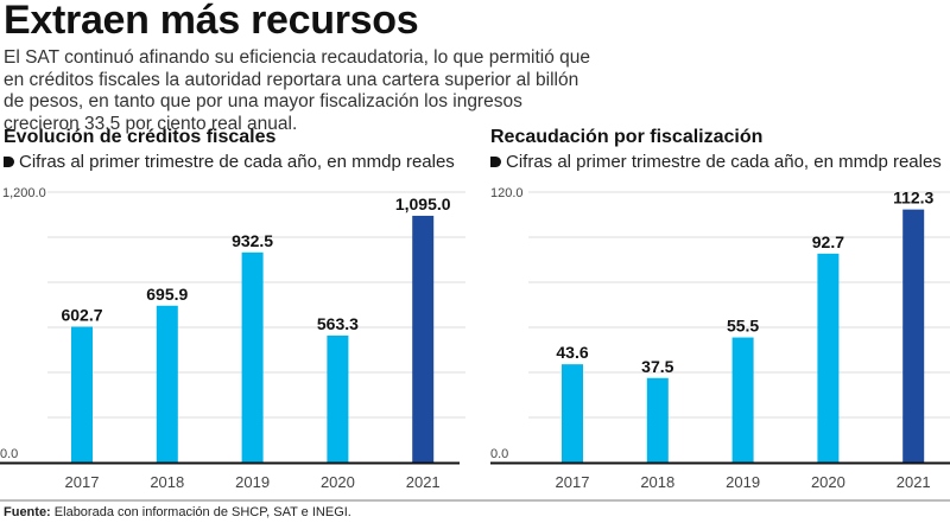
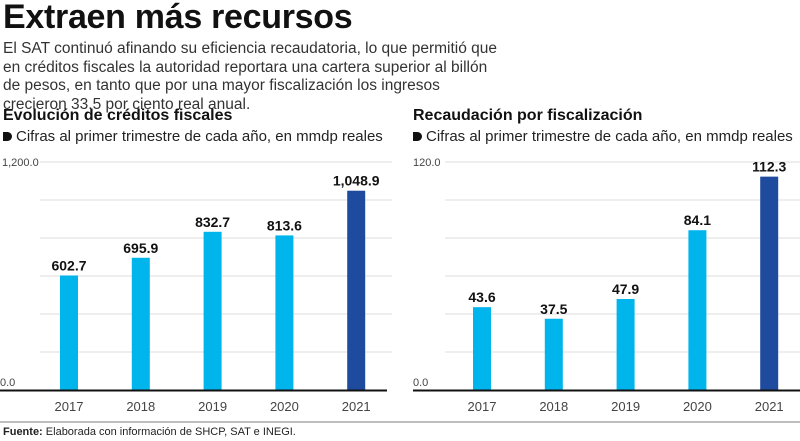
Evolución de créditos fiscales/2019: 932.5 -> 832.7
Evolución de créditos fiscales/2020: 563.3 -> 813.6
Evolución de créditos fiscales/2021: 1,095.0 -> 1,048.9
Recaudación por fiscalización/2019: 55.5 -> 47.9
Recaudación por fiscalización/2020: 92.7 -> 84.1
